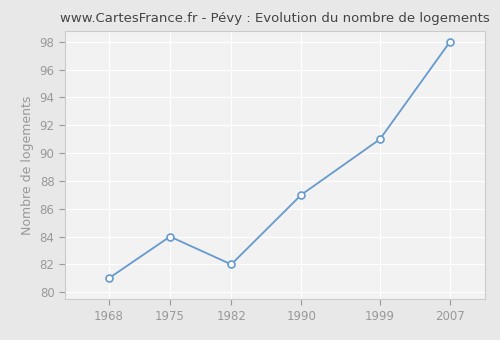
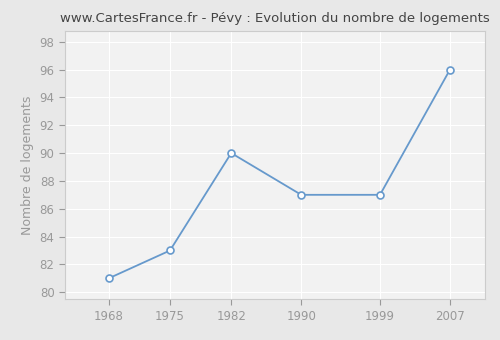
1975: 84 -> 83
1982: 82 -> 90
1999: 91 -> 87
2007: 98 -> 96
